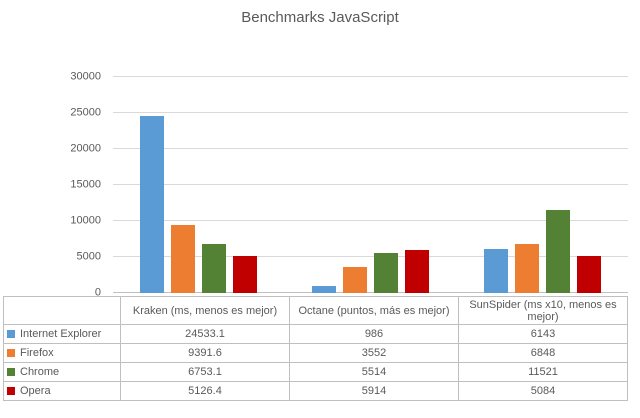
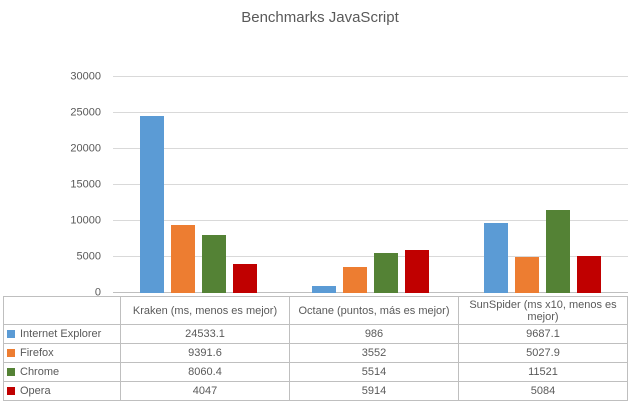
Chrome/Kraken (ms, menos es mejor): 6753.1 -> 8060.4
Opera/Kraken (ms, menos es mejor): 5126.4 -> 4047
Internet Explorer/SunSpider (ms x10, menos es mejor): 6143 -> 9687.1
Firefox/SunSpider (ms x10, menos es mejor): 6848 -> 5027.9
